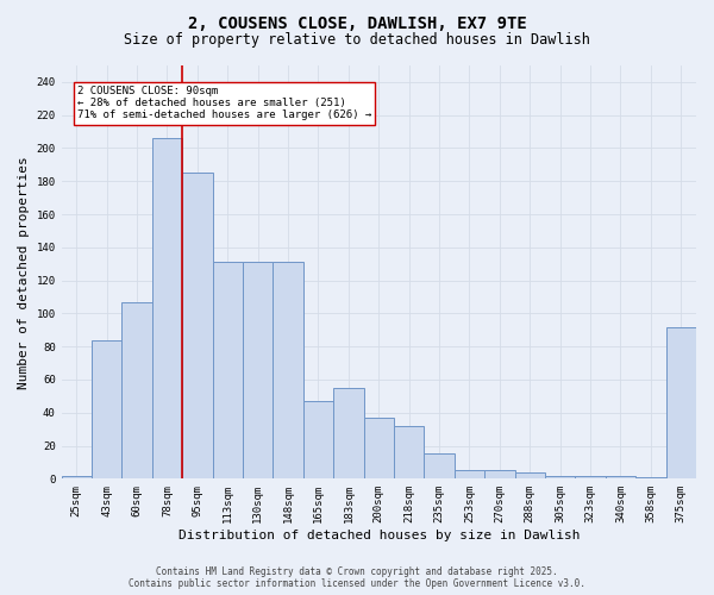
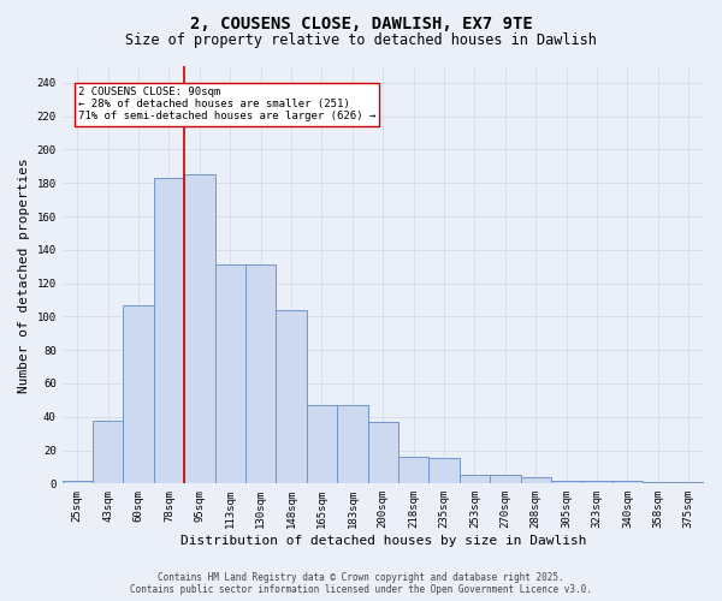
43sqm: 84 -> 38
78sqm: 206 -> 183
148sqm: 131 -> 104
183sqm: 55 -> 47
218sqm: 32 -> 16
375sqm: 92 -> 1
